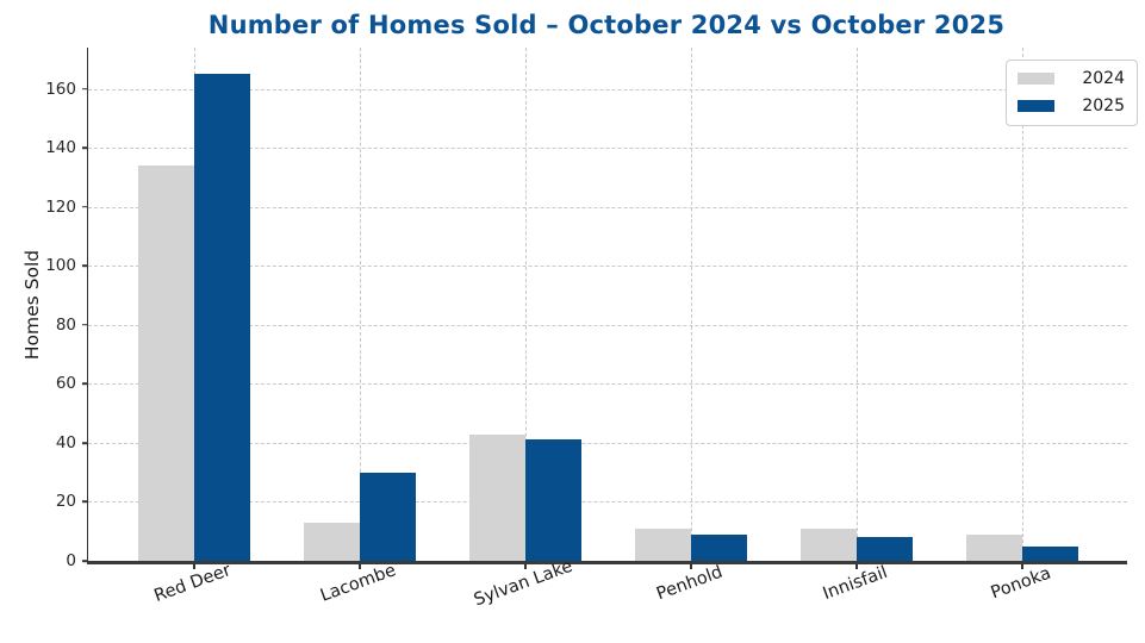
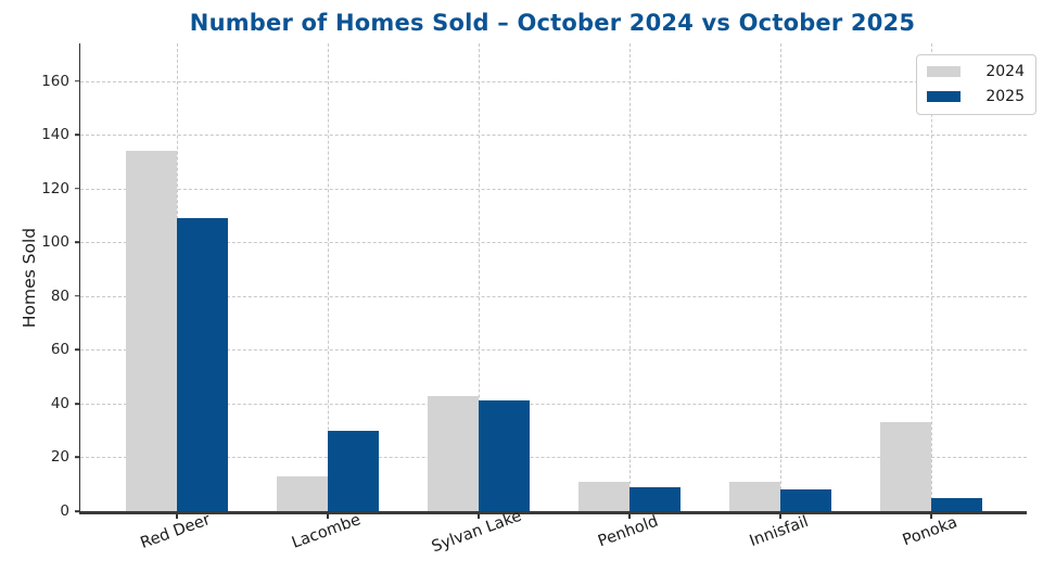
2025/Red Deer: 165 -> 109
2024/Ponoka: 9 -> 33
